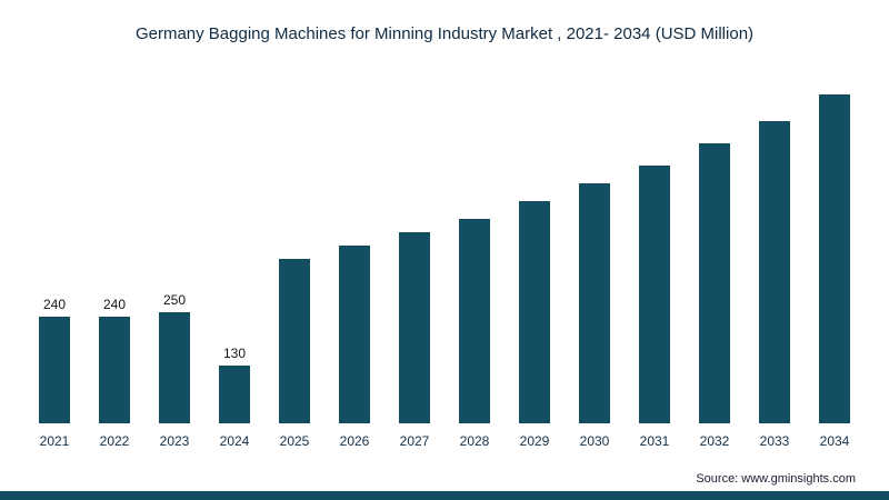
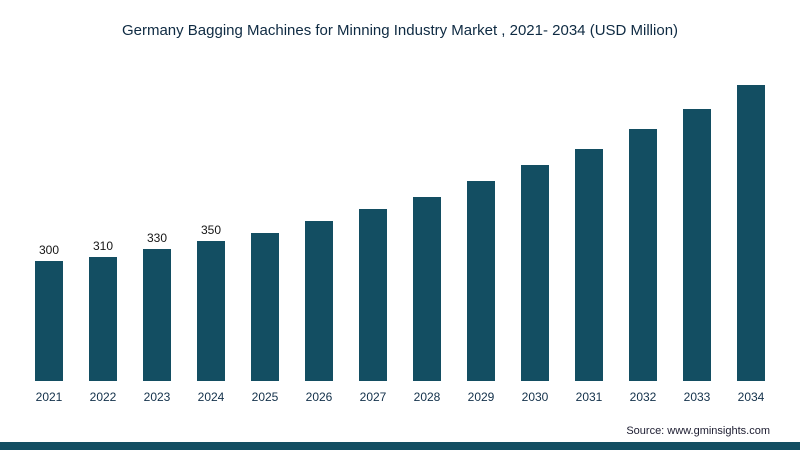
2021: 240 -> 300
2022: 240 -> 310
2023: 250 -> 330
2024: 130 -> 350
